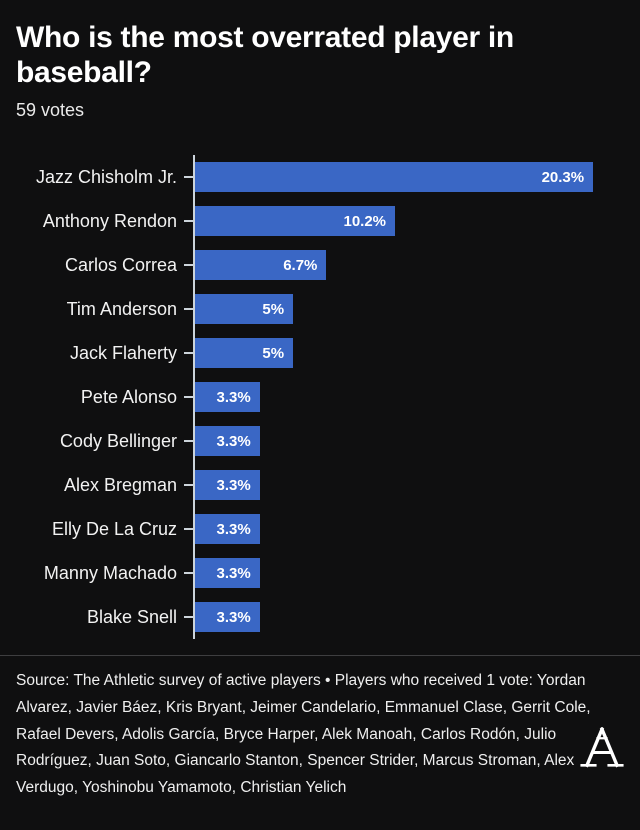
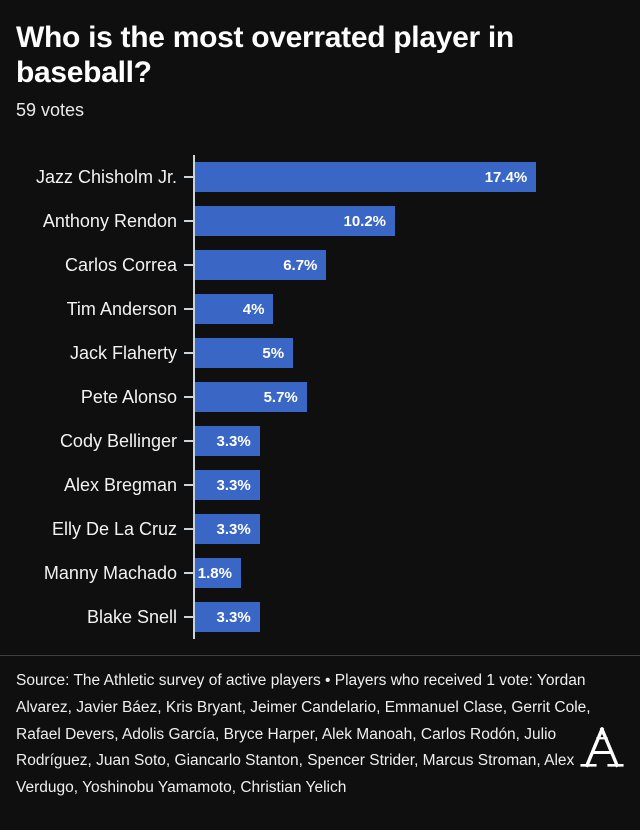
Jazz Chisholm Jr.: 20.3% -> 17.4%
Tim Anderson: 5% -> 4%
Pete Alonso: 3.3% -> 5.7%
Manny Machado: 3.3% -> 1.8%
